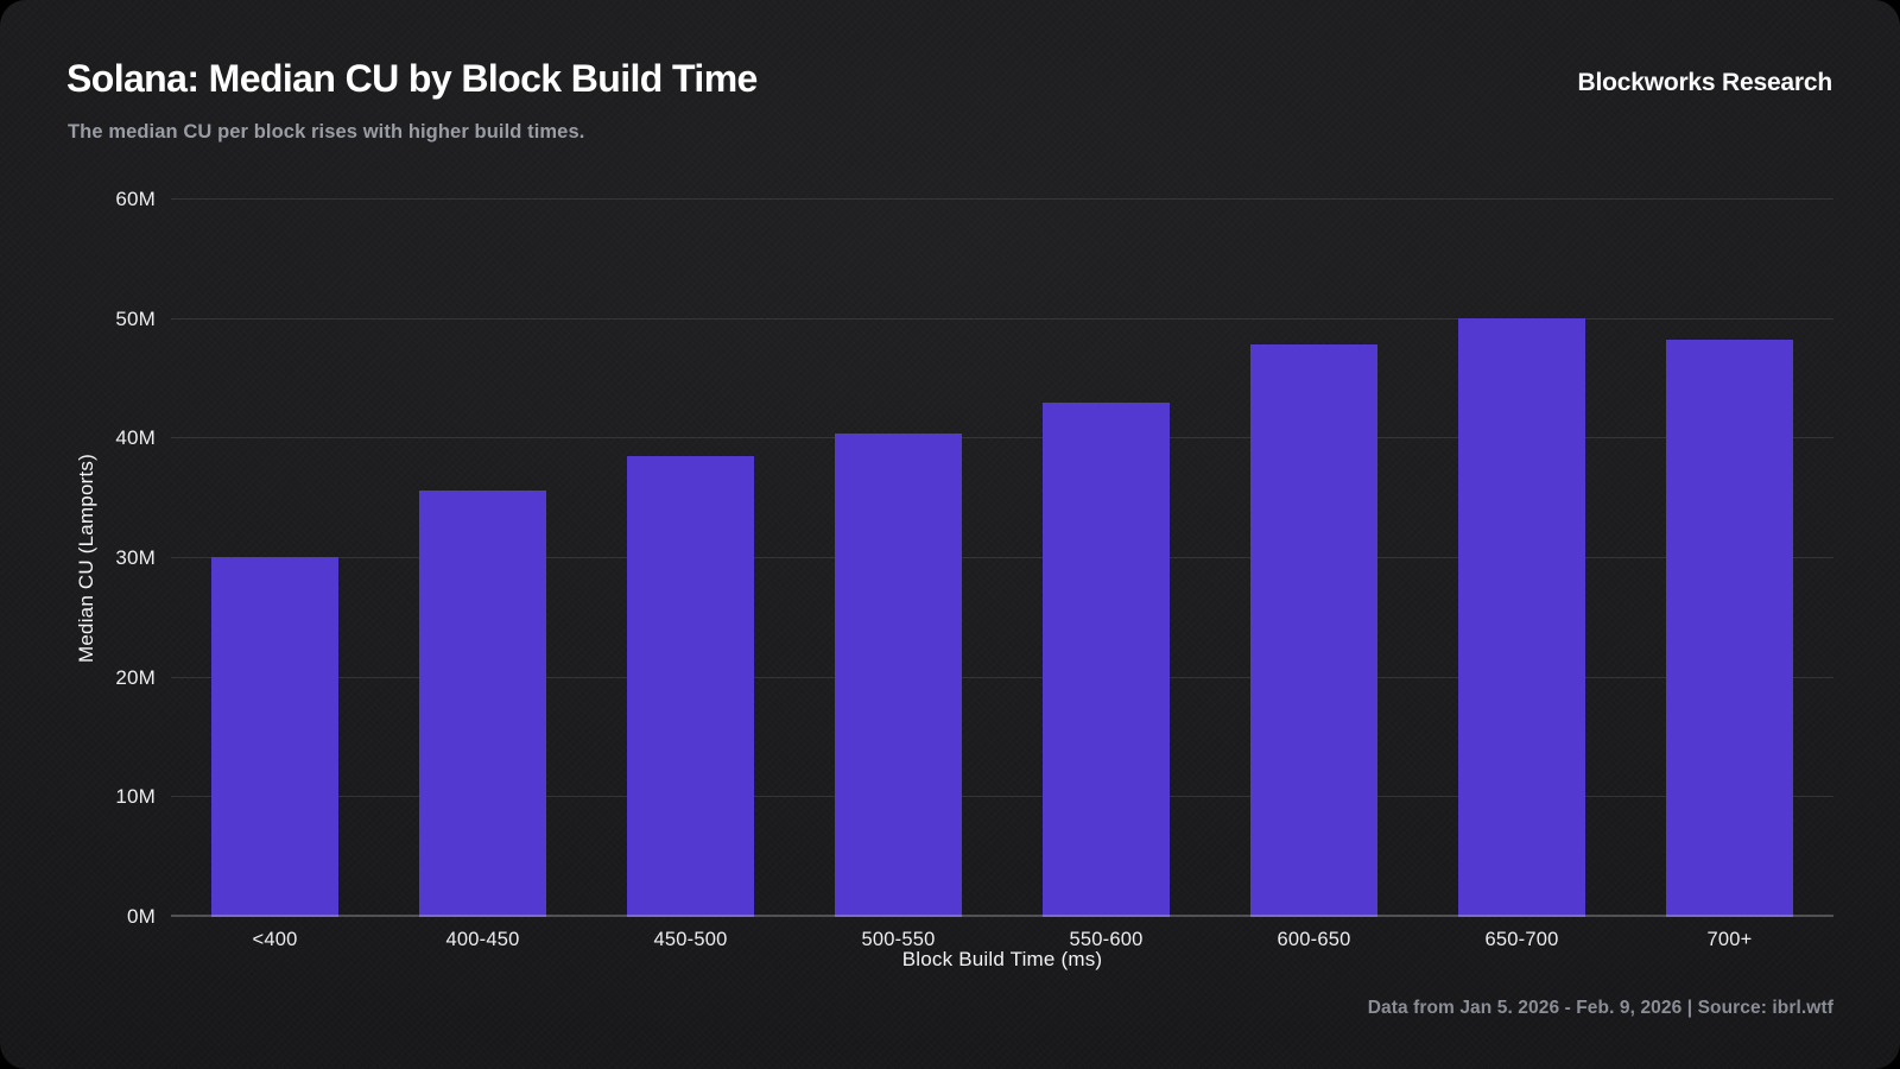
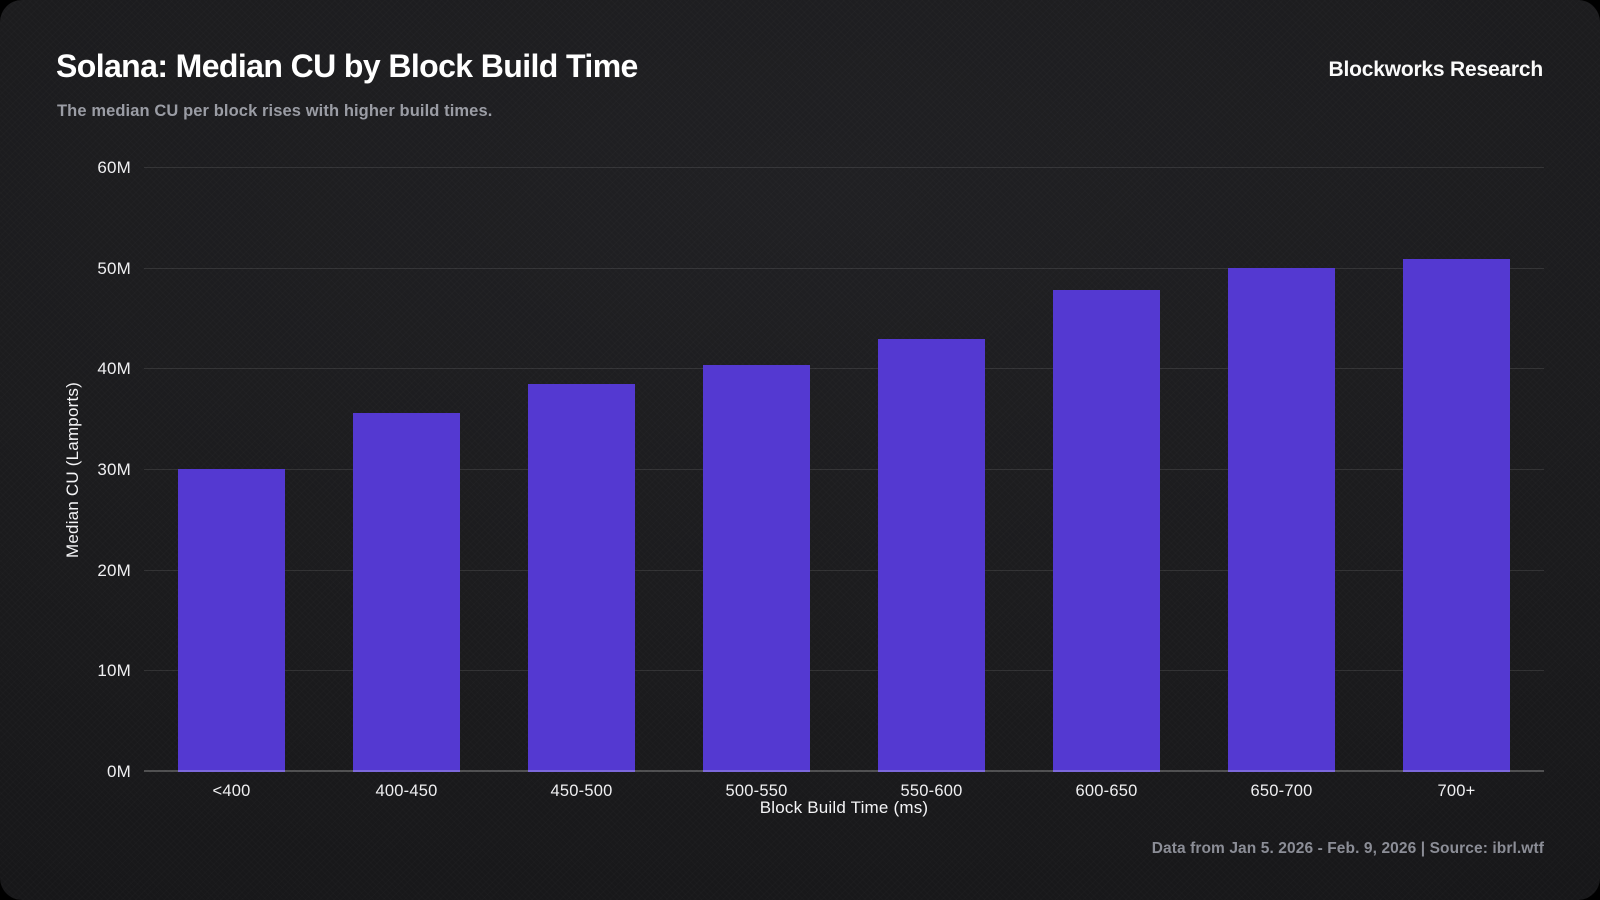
700+: 48.3M -> 51.0M
